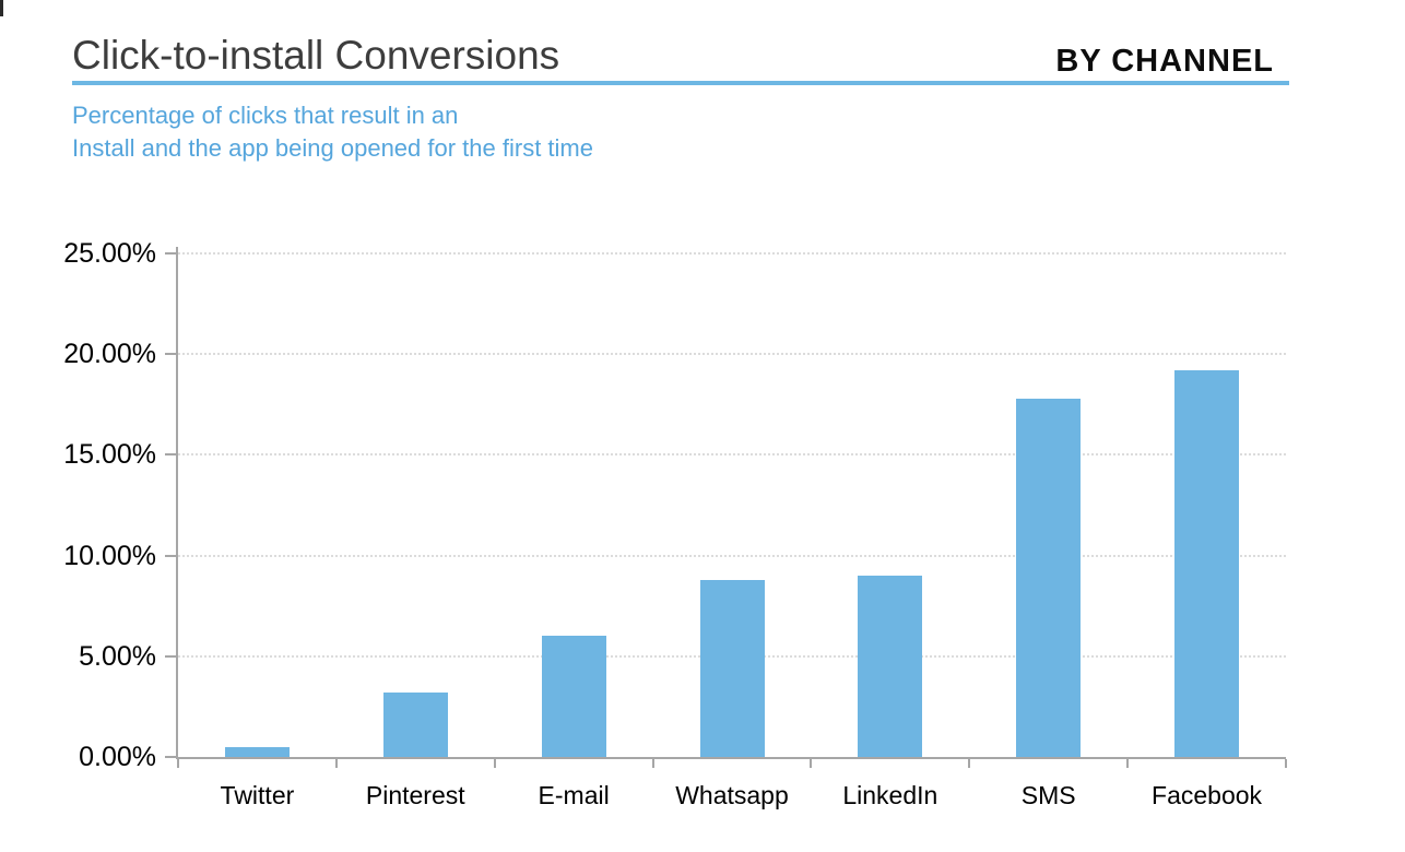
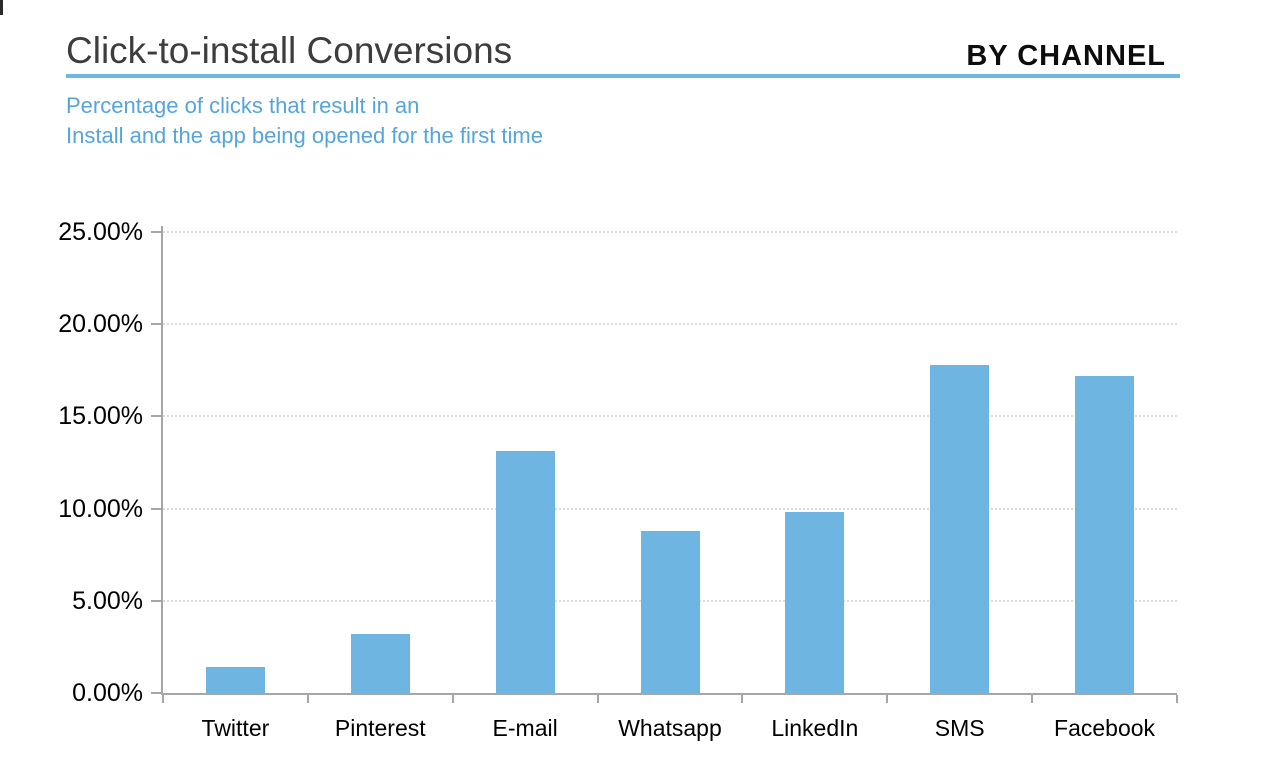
Twitter: 0.5% -> 1.4%
E-mail: 6.0% -> 13.1%
LinkedIn: 9.0% -> 9.8%
Facebook: 19.2% -> 17.2%
